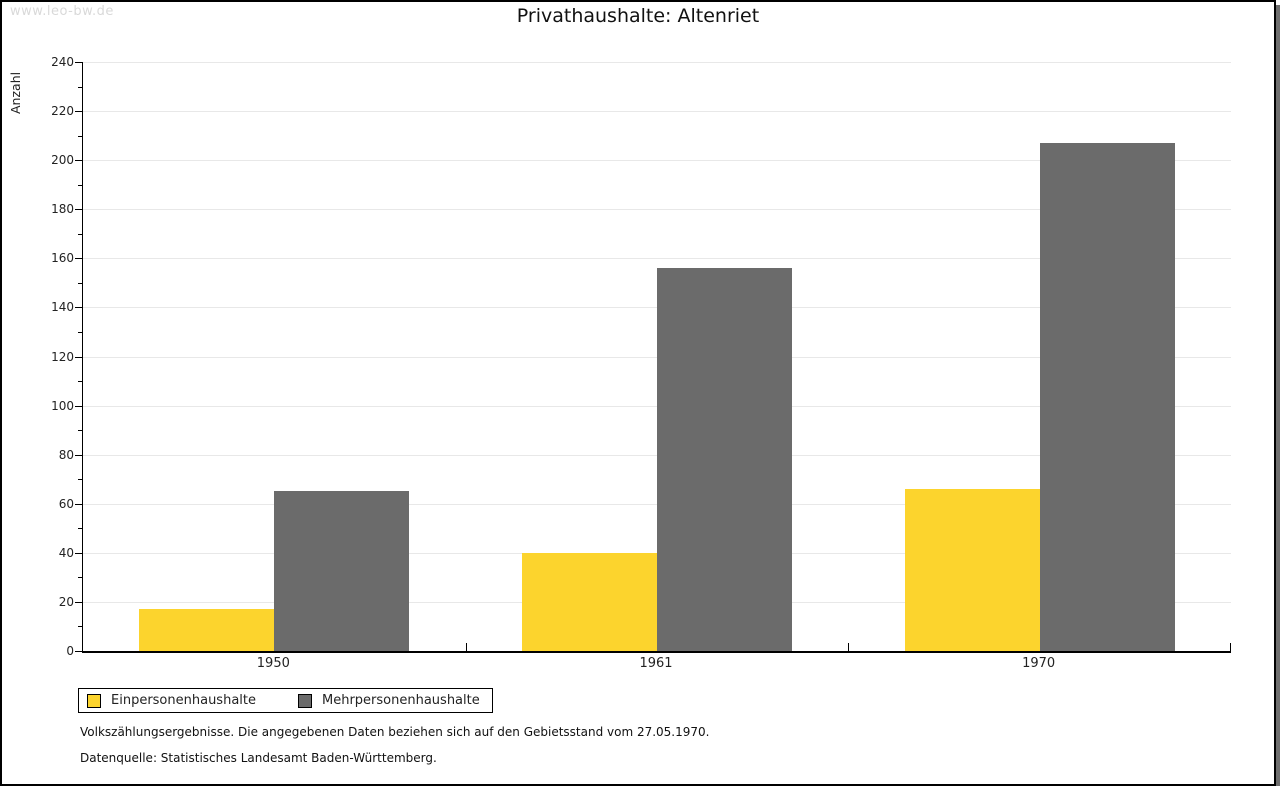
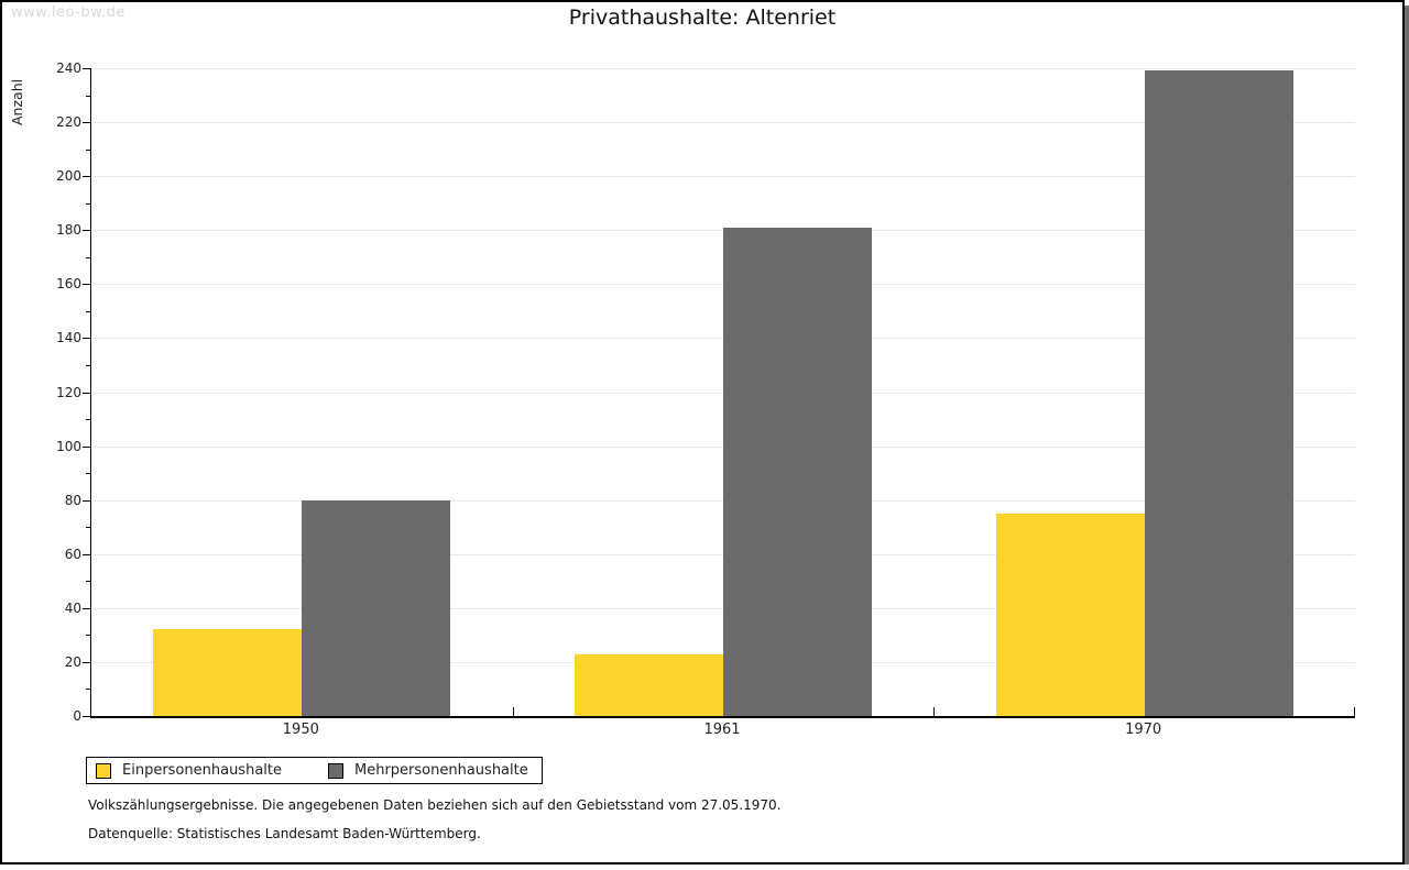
Einpersonenhaushalte/1950: 17 -> 32
Mehrpersonenhaushalte/1950: 65 -> 80
Einpersonenhaushalte/1961: 40 -> 23
Mehrpersonenhaushalte/1961: 156 -> 181
Einpersonenhaushalte/1970: 66 -> 75
Mehrpersonenhaushalte/1970: 207 -> 239
